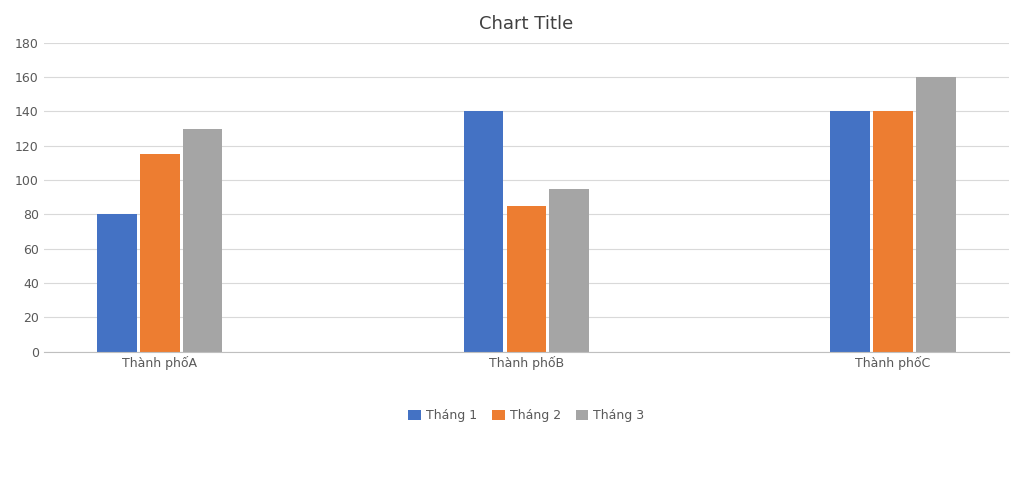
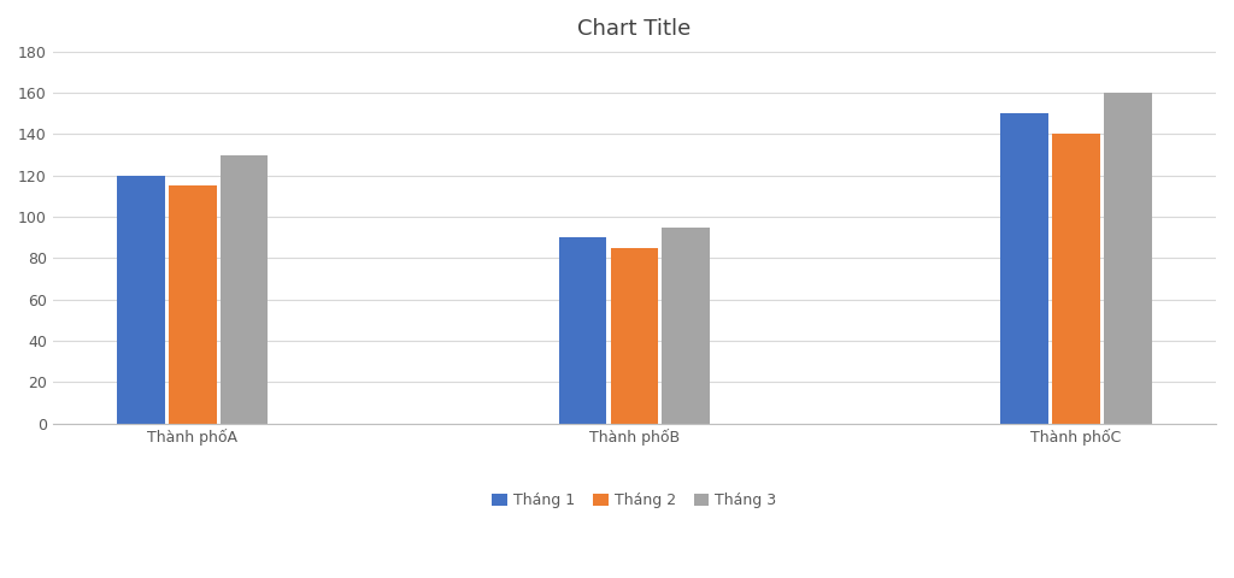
Tháng 1/Thành phốA: 80 -> 120
Tháng 1/Thành phốB: 140 -> 90
Tháng 1/Thành phốC: 140 -> 150
